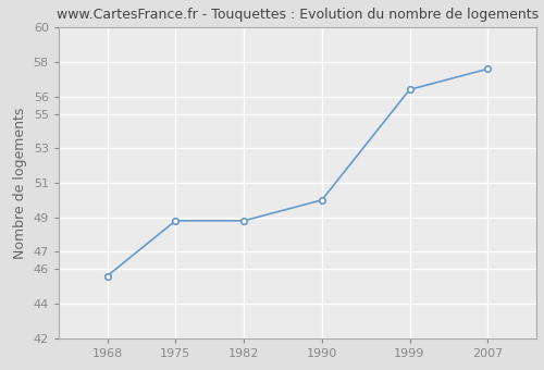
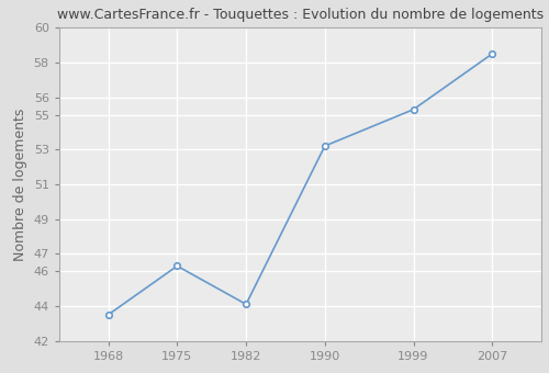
1968: 45.6 -> 43.5
1975: 48.8 -> 46.3
1982: 48.8 -> 44.1
1990: 50.0 -> 53.2
1999: 56.4 -> 55.3
2007: 57.6 -> 58.5
